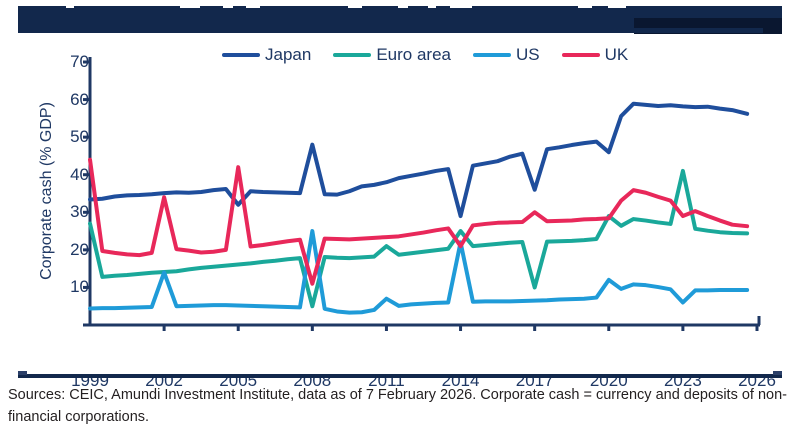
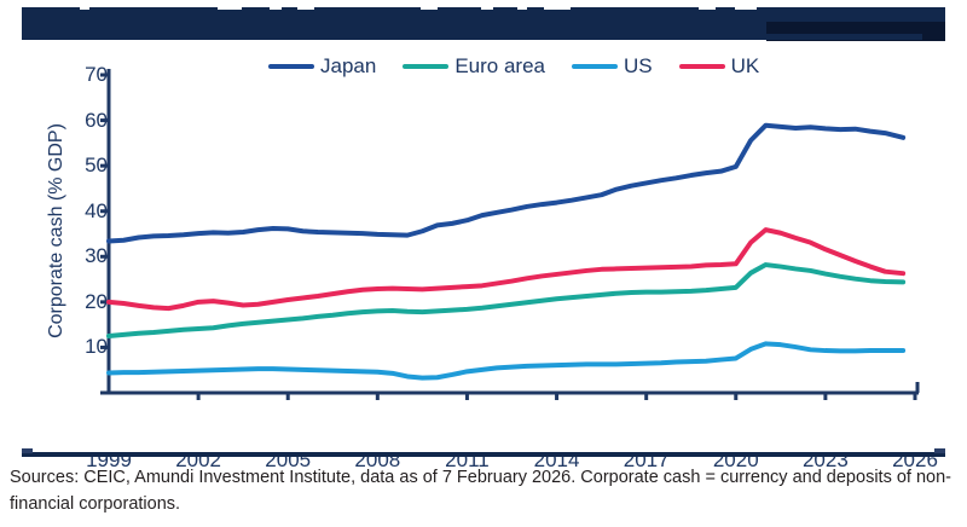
Euro area/1999: 27 -> 12
UK/1999: 44 -> 20
US/2002: 14 -> 5
UK/2002: 34 -> 20
Japan/2005: 32 -> 36
UK/2005: 42 -> 20
Japan/2008: 48 -> 35
Euro area/2008: 5 -> 18
US/2008: 25 -> 5
UK/2008: 11 -> 23
Euro area/2011: 21 -> 18
US/2011: 7 -> 5
Japan/2014: 29 -> 42
Euro area/2014: 25 -> 21
US/2014: 22 -> 6
UK/2014: 21 -> 26
Japan/2017: 36 -> 46
Euro area/2017: 10 -> 22
UK/2017: 30 -> 28
Japan/2020: 46 -> 50
Euro area/2020: 29 -> 23
US/2020: 12 -> 8
Euro area/2023: 41 -> 26
US/2023: 6 -> 9
UK/2023: 29 -> 32
